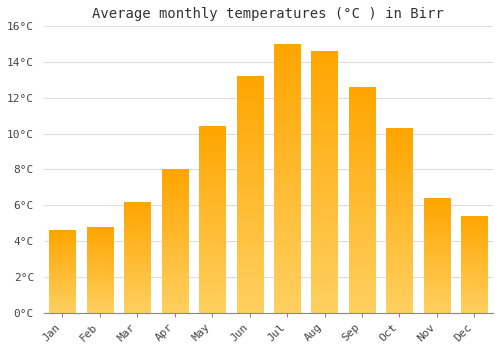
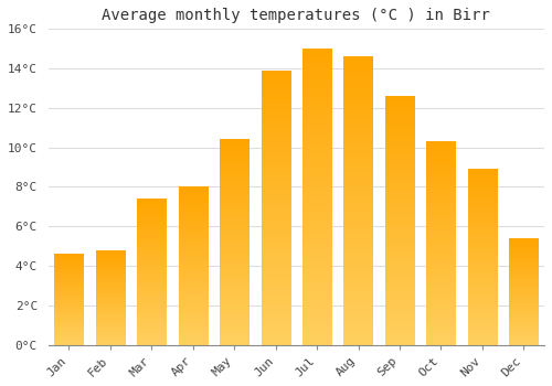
Mar: 6.2°C -> 7.4°C
Jun: 13.2°C -> 13.9°C
Nov: 6.4°C -> 8.9°C
